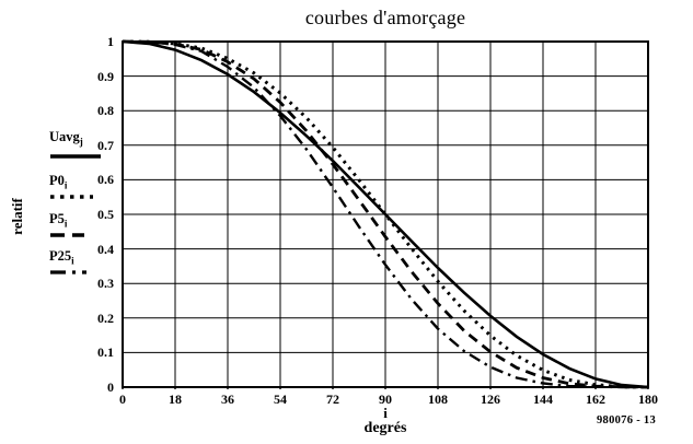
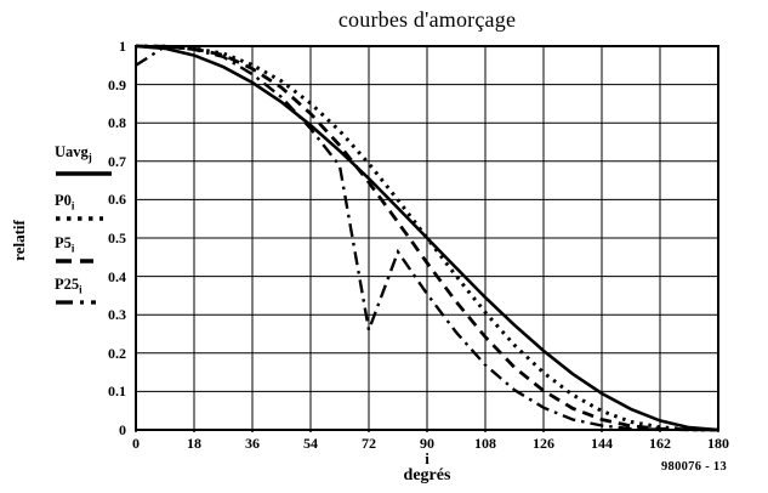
P25/0: 1.00 -> 0.95
P25/72: 0.58 -> 0.26
